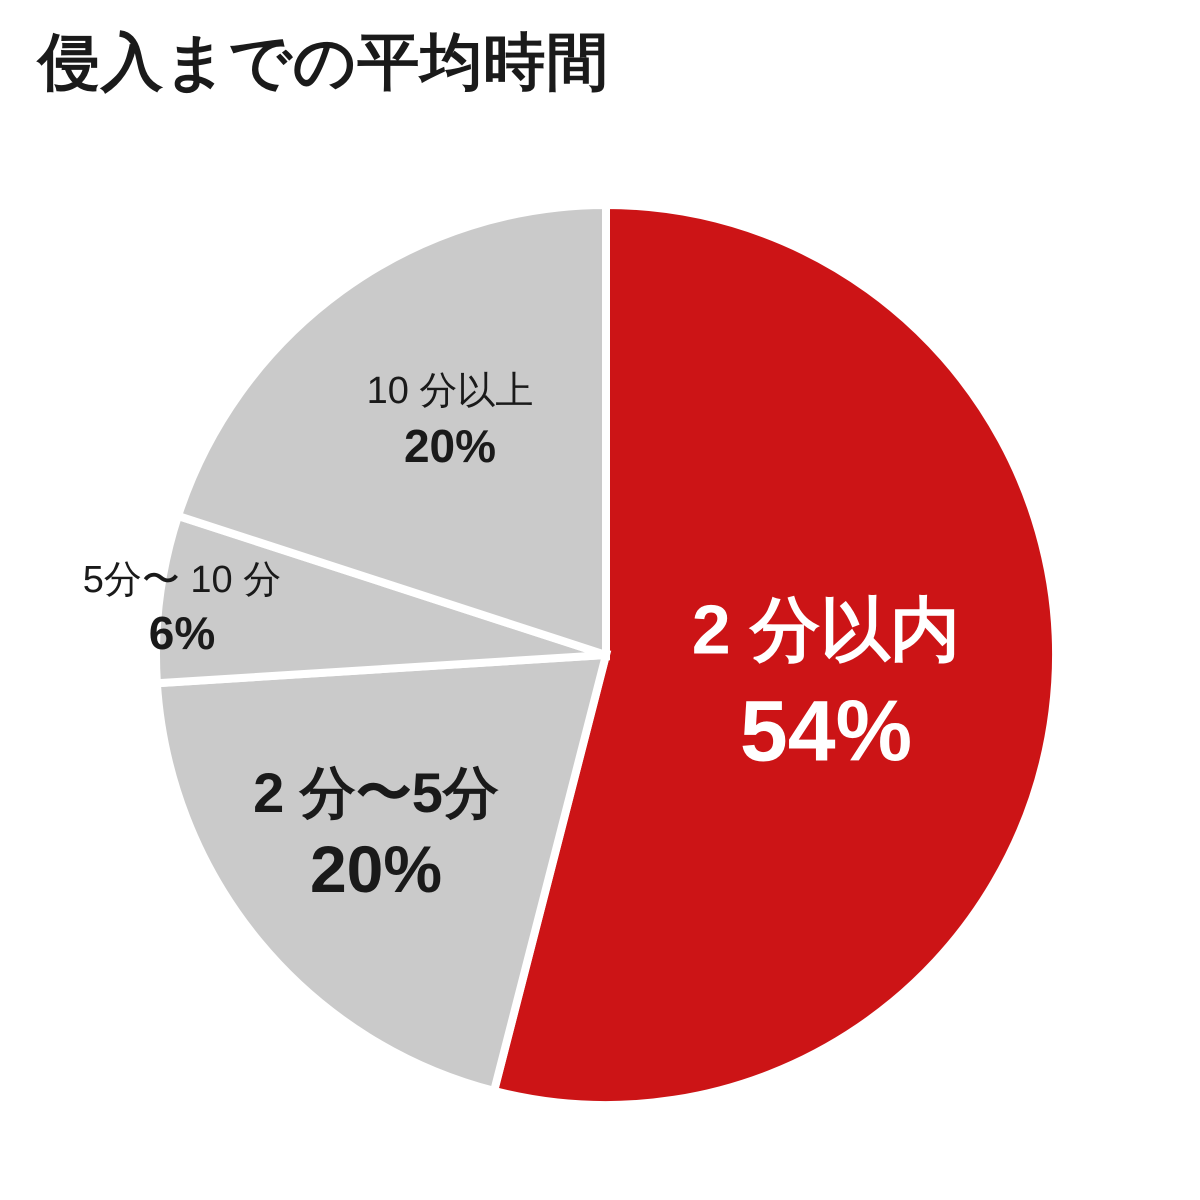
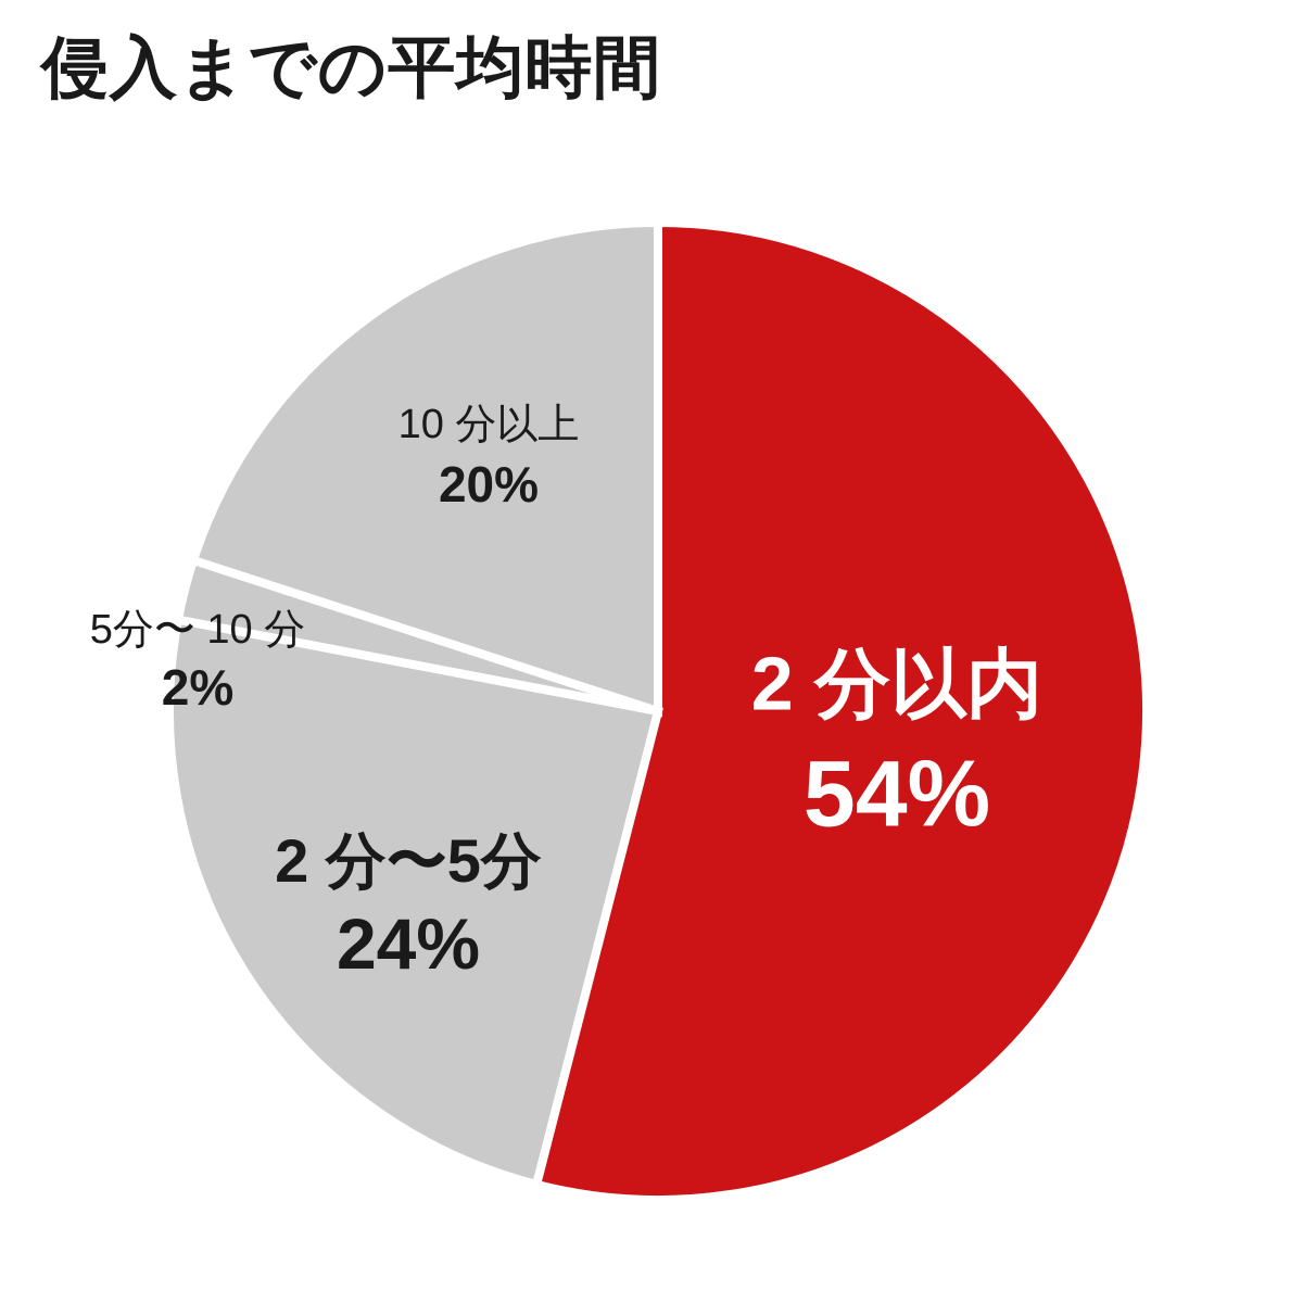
2 分〜5分: 20% -> 24%
5分〜 10 分: 6% -> 2%
